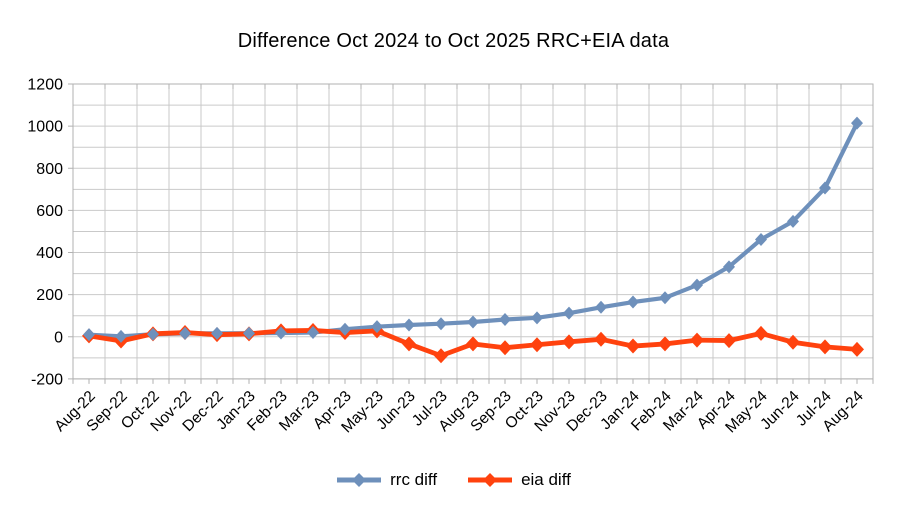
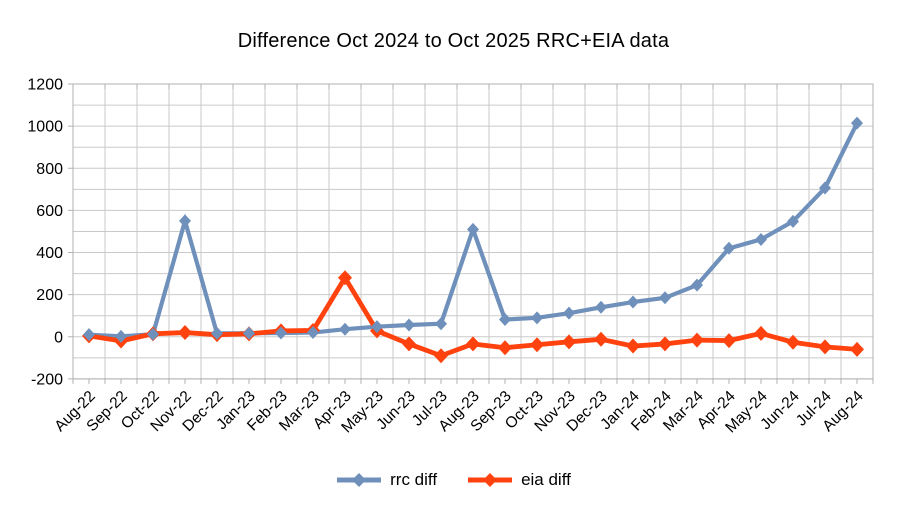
rrc diff/Nov-22: 20 -> 550
eia diff/Apr-23: 20 -> 280
rrc diff/Aug-23: 70 -> 510
rrc diff/Apr-24: 330 -> 420
